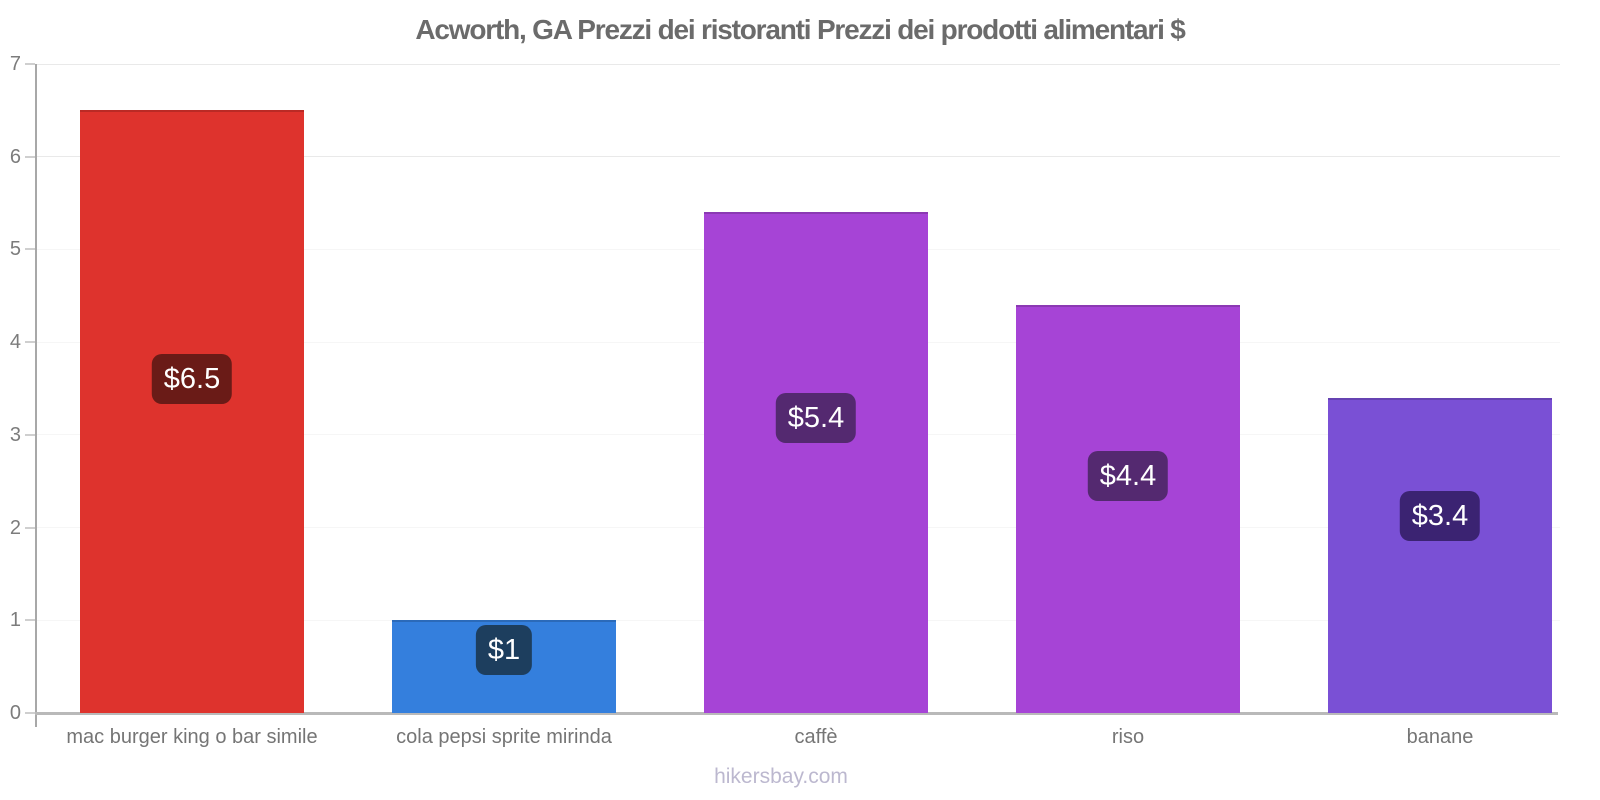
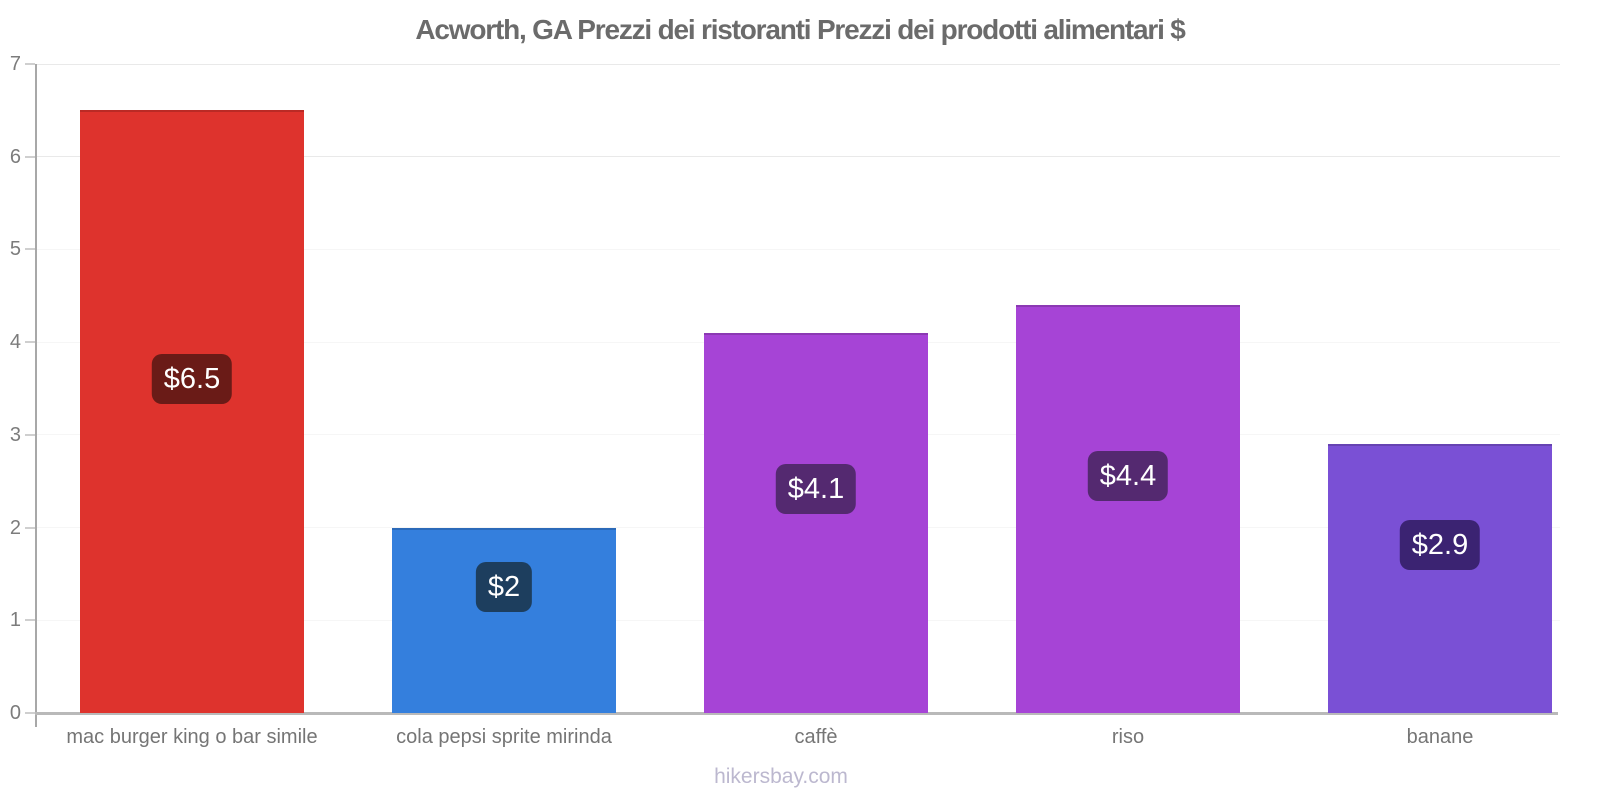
cola pepsi sprite mirinda: $1 -> $2
caffè: $5.4 -> $4.1
banane: $3.4 -> $2.9
